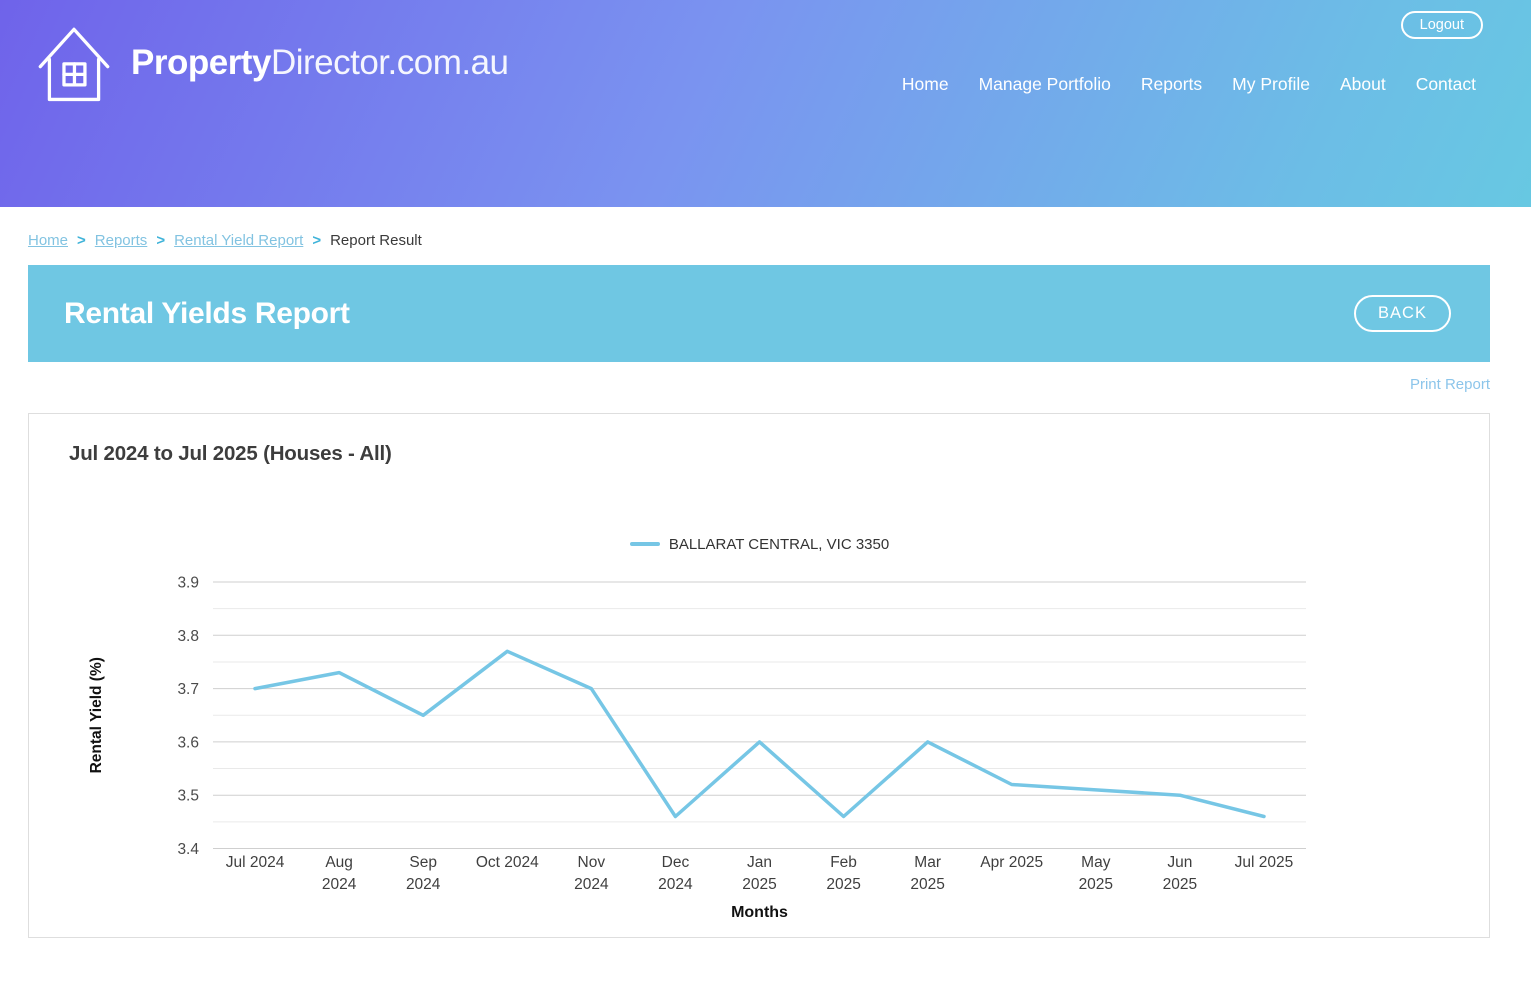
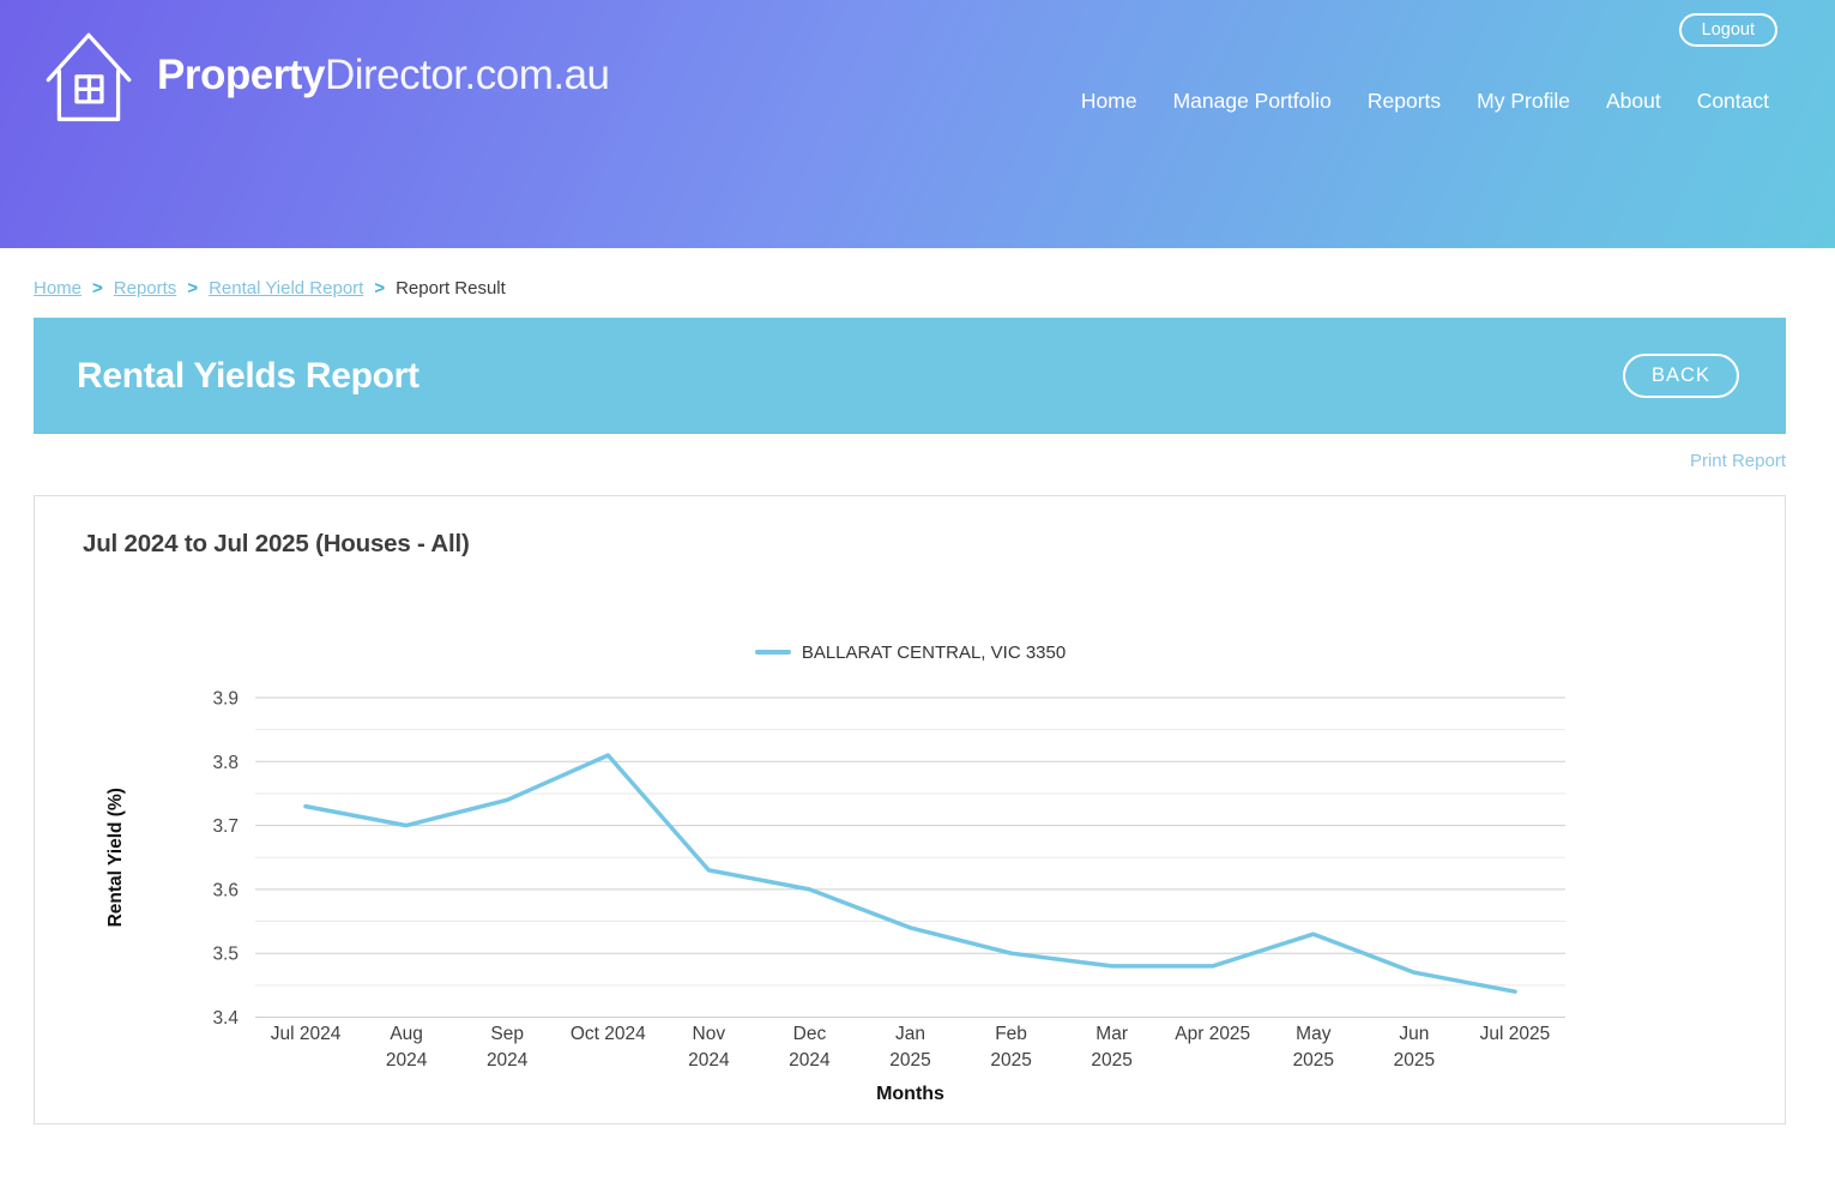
Jul 2024: 3.70 -> 3.73
Aug 2024: 3.73 -> 3.70
Sep 2024: 3.65 -> 3.74
Oct 2024: 3.77 -> 3.81
Nov 2024: 3.70 -> 3.63
Dec 2024: 3.46 -> 3.60
Jan 2025: 3.60 -> 3.54
Feb 2025: 3.46 -> 3.50
Mar 2025: 3.60 -> 3.48
Apr 2025: 3.52 -> 3.48
May 2025: 3.51 -> 3.53
Jun 2025: 3.50 -> 3.47
Jul 2025: 3.46 -> 3.44
